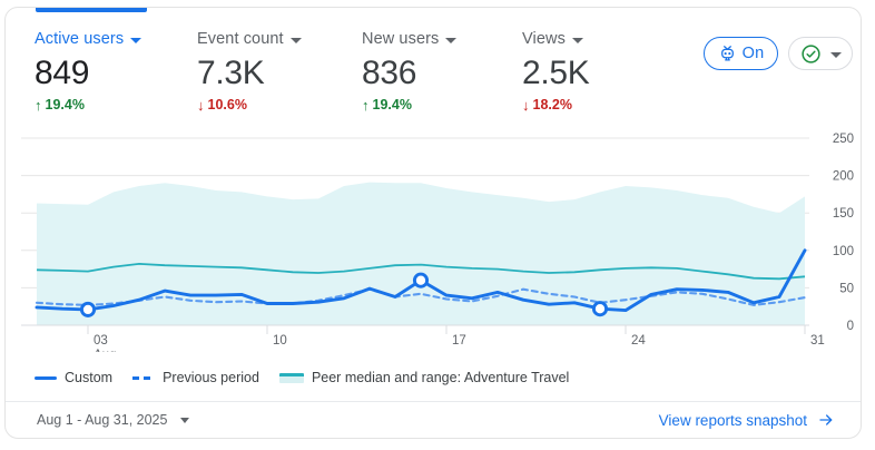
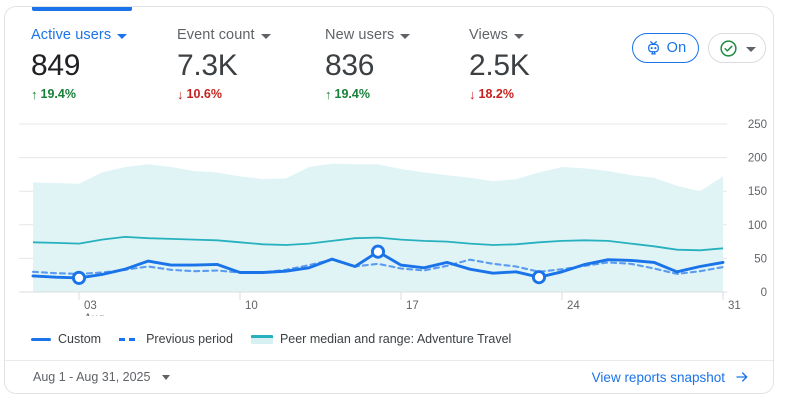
Custom/24: 20 -> 30
Custom/31: 100 -> 40
